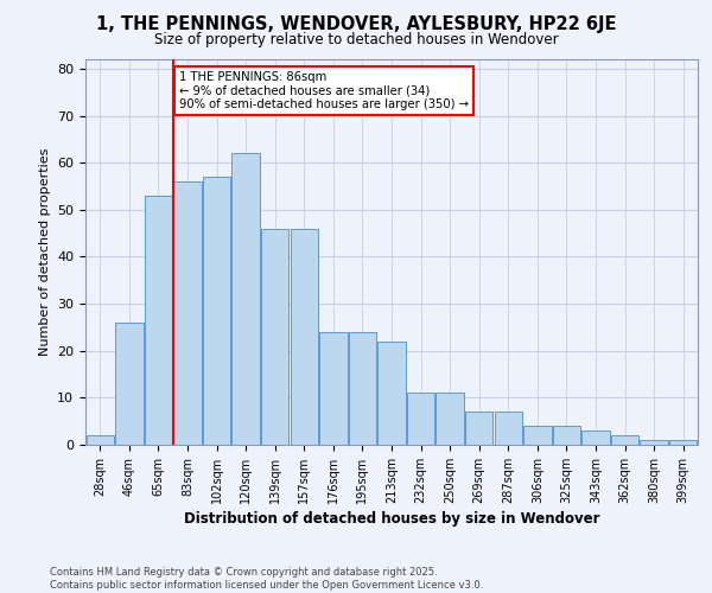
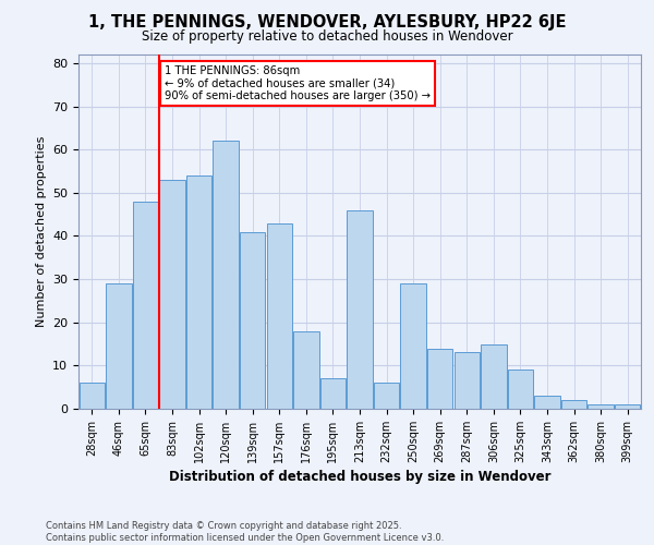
28sqm: 2 -> 6
46sqm: 26 -> 29
65sqm: 53 -> 48
83sqm: 56 -> 53
102sqm: 57 -> 54
139sqm: 46 -> 41
157sqm: 46 -> 43
176sqm: 24 -> 18
195sqm: 24 -> 7
213sqm: 22 -> 46
232sqm: 11 -> 6
250sqm: 11 -> 29
269sqm: 7 -> 14
287sqm: 7 -> 13
306sqm: 4 -> 15
325sqm: 4 -> 9
